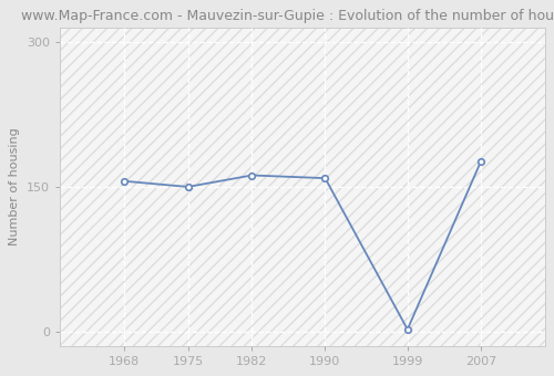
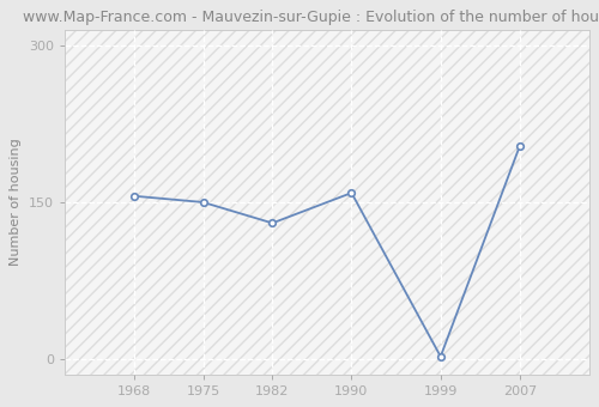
1982: 162 -> 130
2007: 176 -> 204
